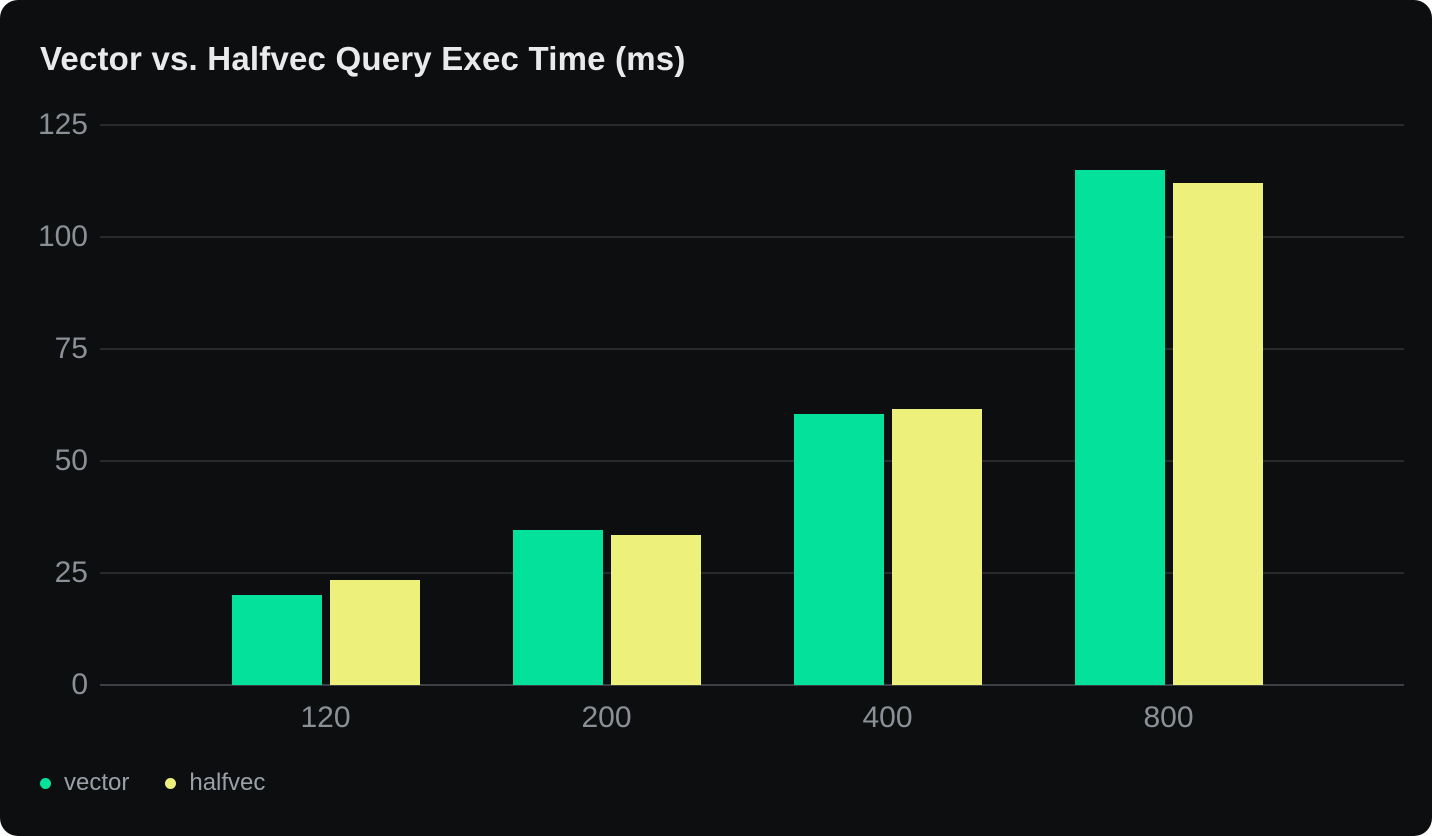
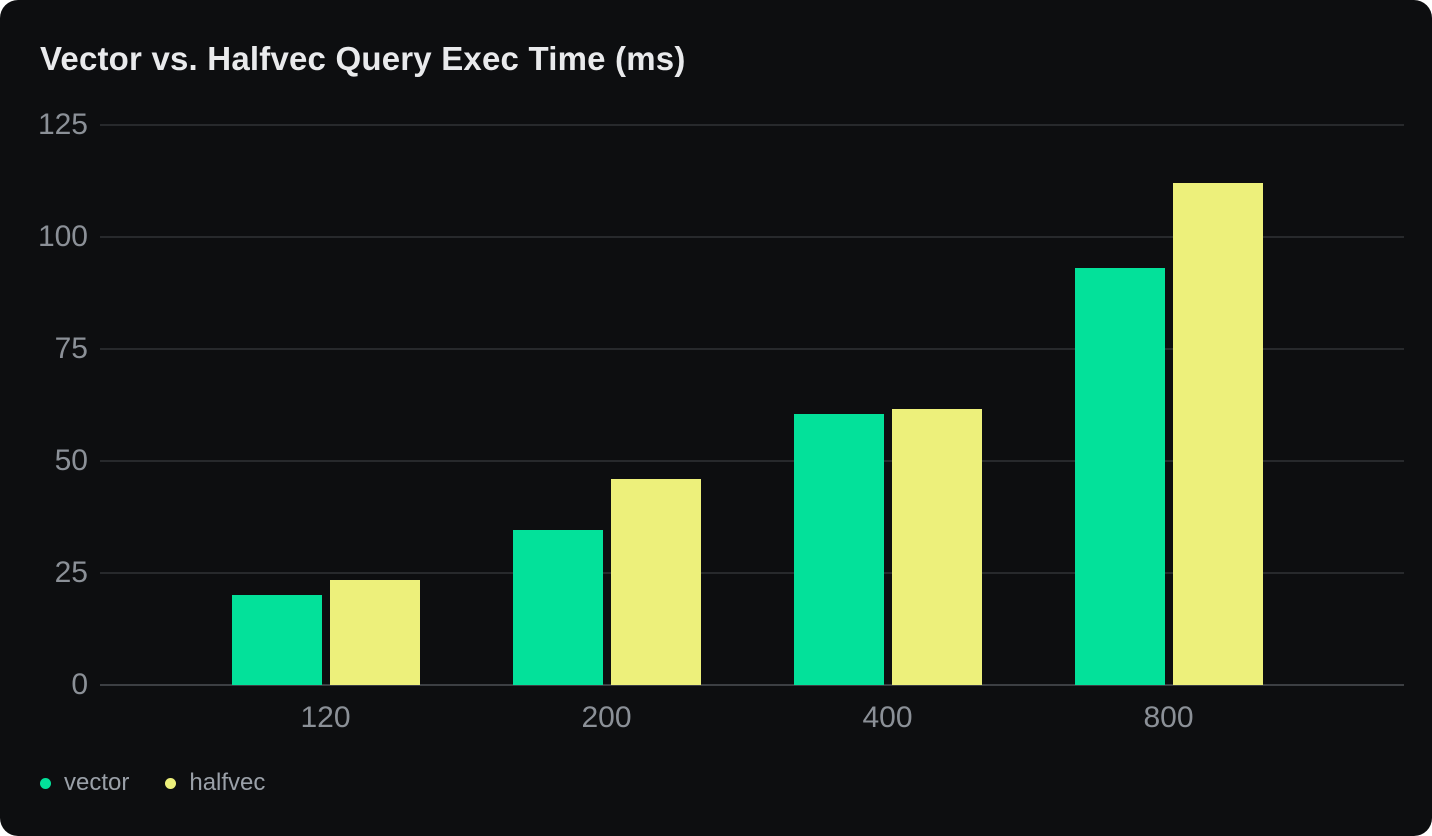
halfvec/200: 34 -> 46
vector/800: 115 -> 93
